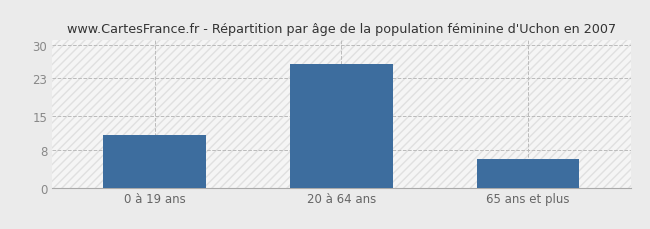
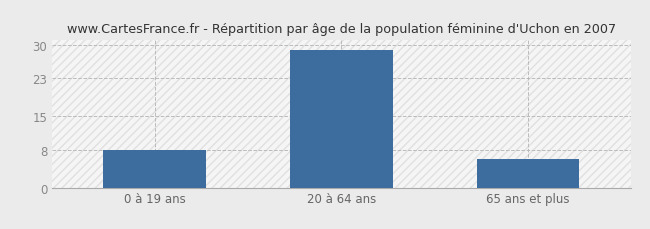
0 à 19 ans: 11 -> 8
20 à 64 ans: 26 -> 29
